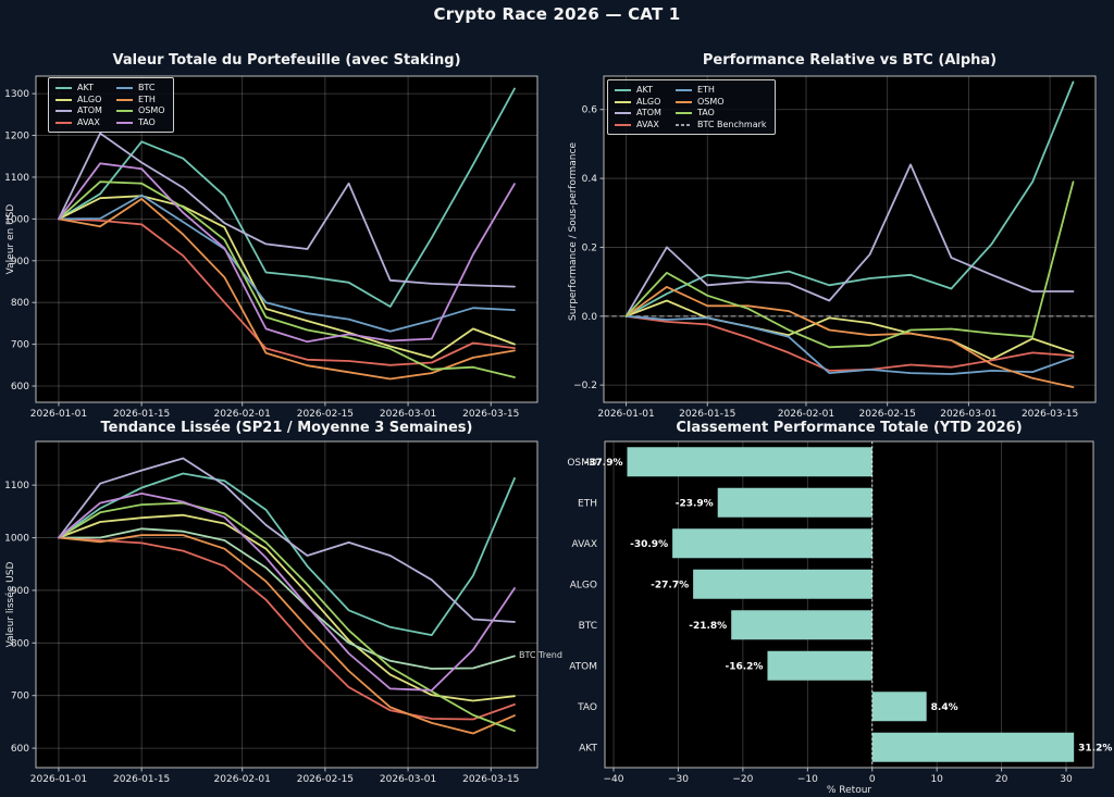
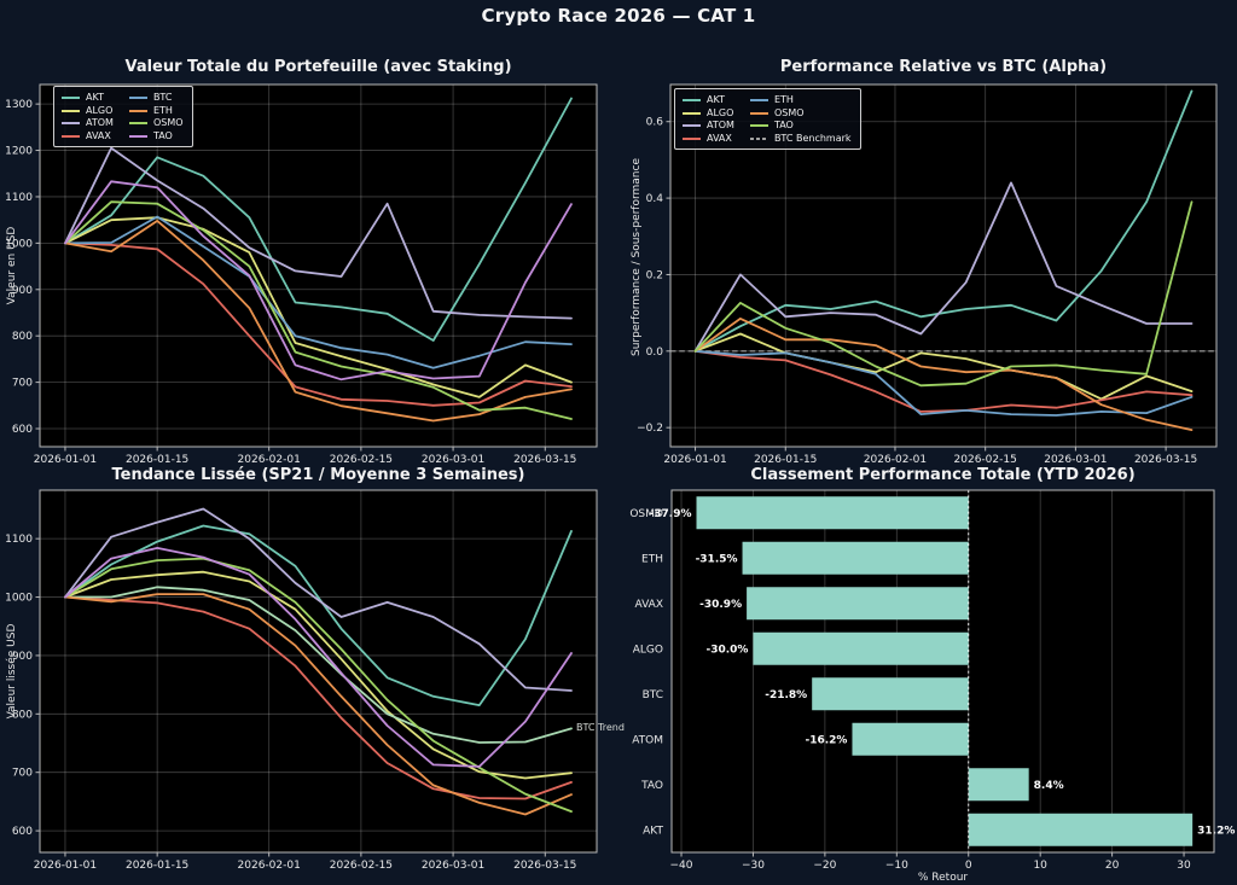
Classement Performance Totale (YTD 2026)/ETH: -23.9% -> -31.5%
Classement Performance Totale (YTD 2026)/ALGO: -27.7% -> -30.0%
